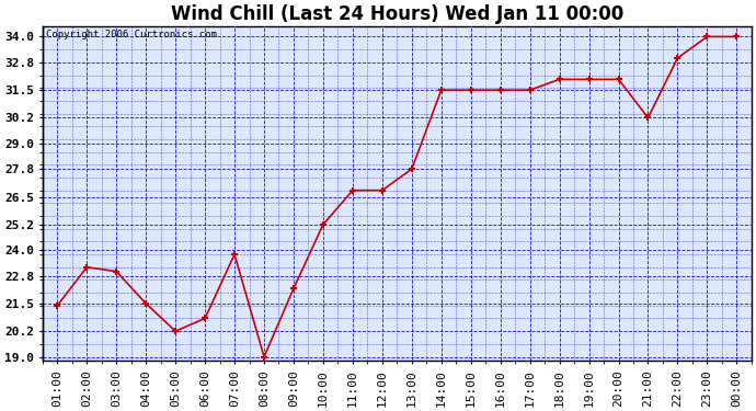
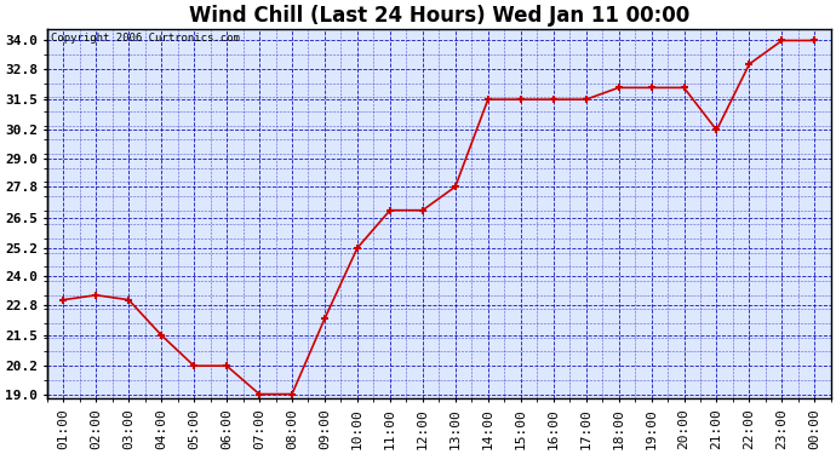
01:00: 21.4 -> 23.0
06:00: 20.8 -> 20.2
07:00: 23.8 -> 19.0
